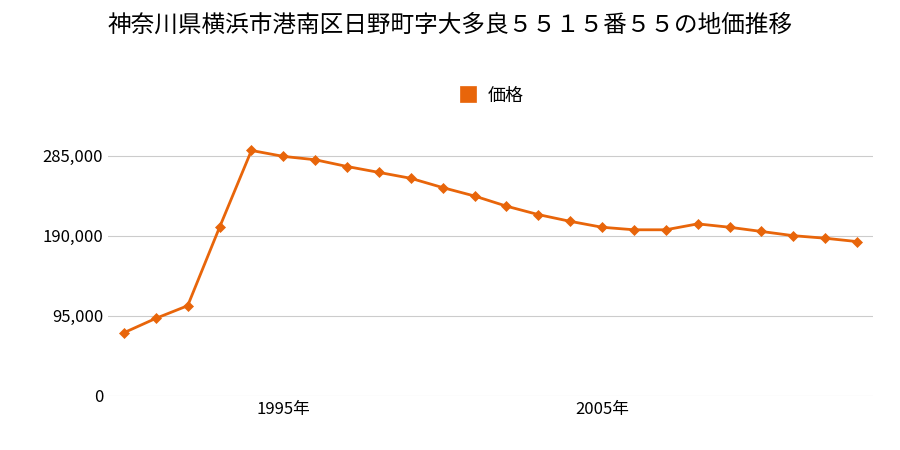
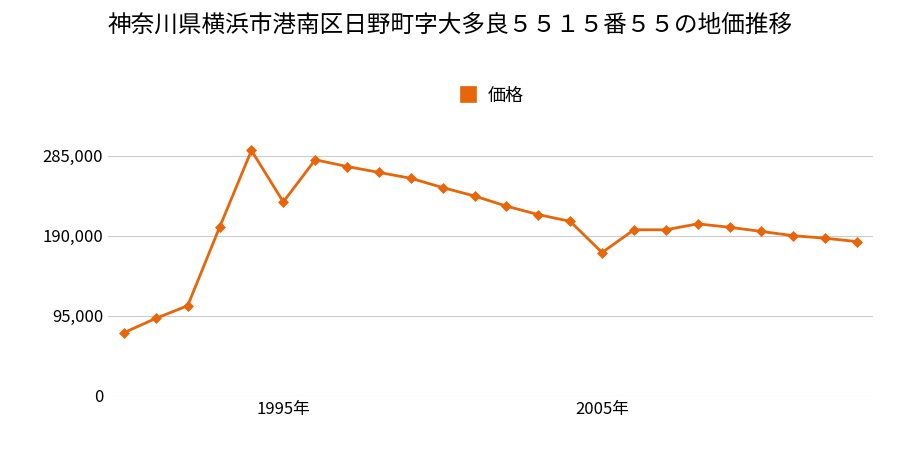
1995年: 284,000 -> 230,000
2005年: 200,000 -> 170,000
